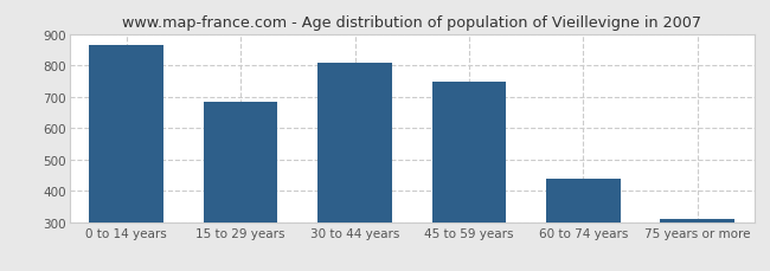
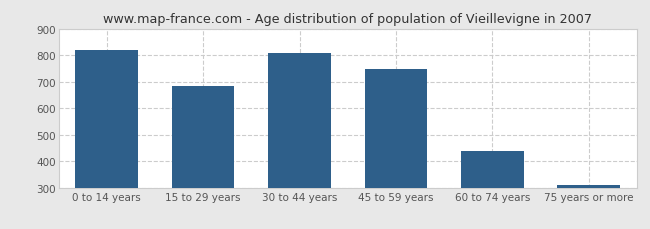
0 to 14 years: 865 -> 820
